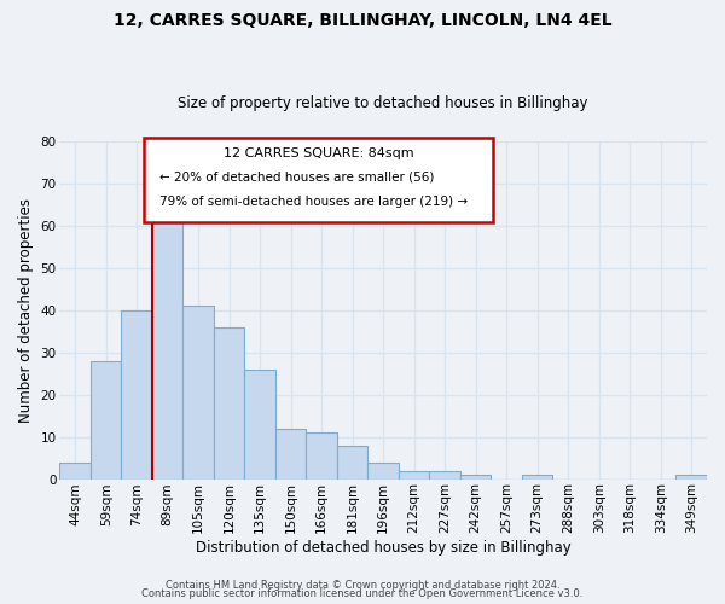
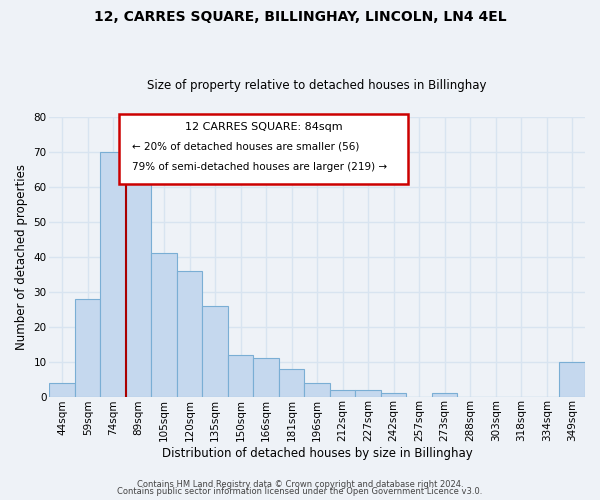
74sqm: 40 -> 70
349sqm: 1 -> 10
